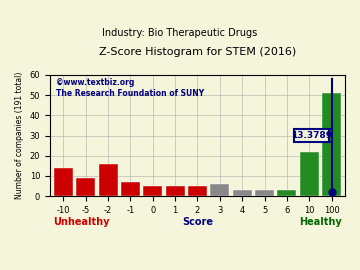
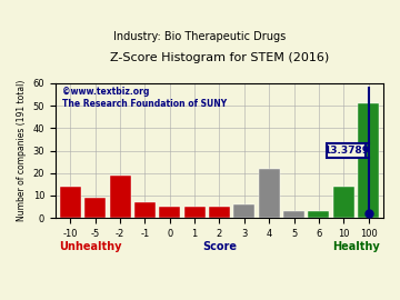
-2: 16 -> 19
4: 3 -> 22
10: 22 -> 14
